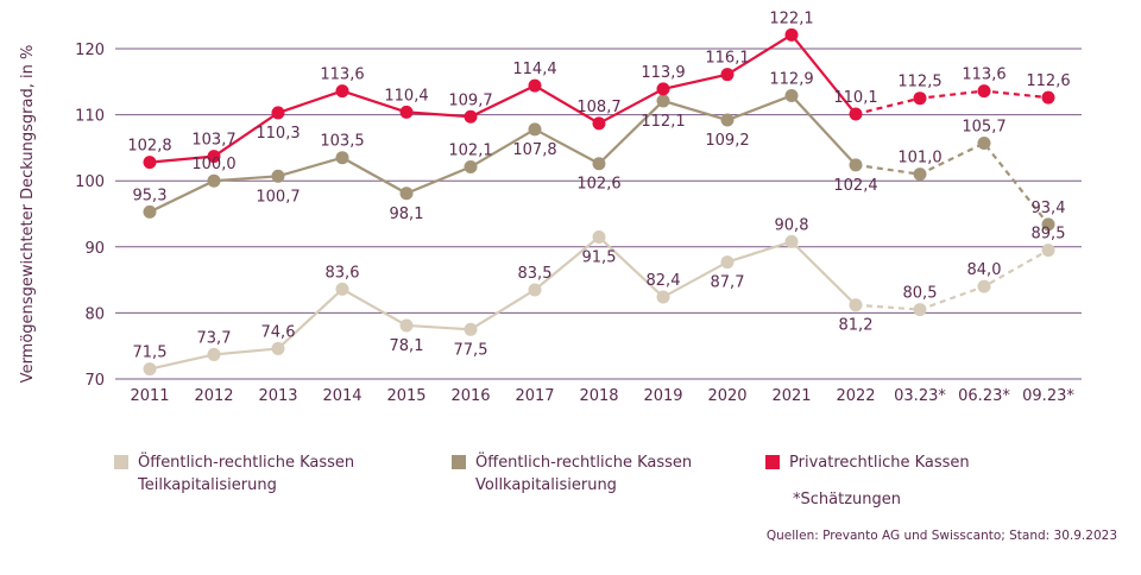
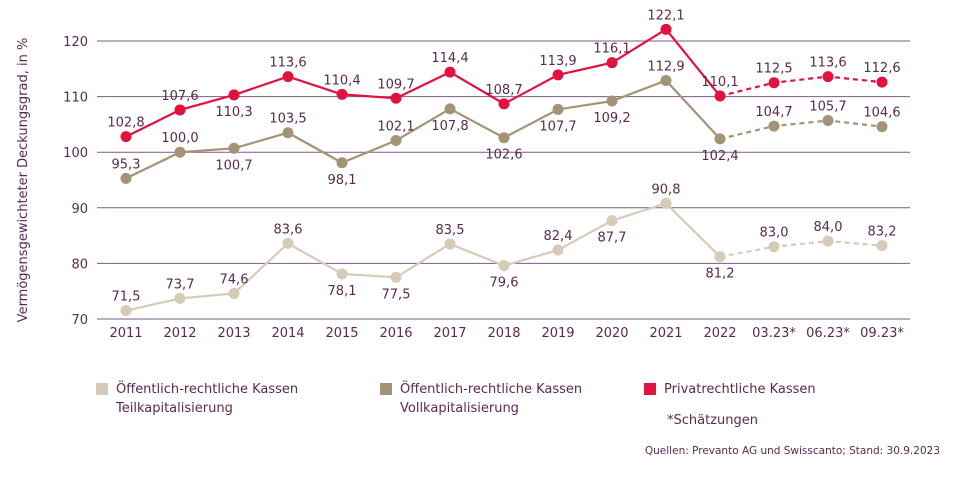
Privatrechtliche Kassen/2012: 103,7 -> 107,6
Öffentlich-rechtliche Kassen Teilkapitalisierung/2018: 91,5 -> 79,6
Öffentlich-rechtliche Kassen Vollkapitalisierung/2019: 112,1 -> 107,7
Öffentlich-rechtliche Kassen Teilkapitalisierung/03.23*: 80,5 -> 83,0
Öffentlich-rechtliche Kassen Vollkapitalisierung/03.23*: 101,0 -> 104,7
Öffentlich-rechtliche Kassen Teilkapitalisierung/09.23*: 89,5 -> 83,2
Öffentlich-rechtliche Kassen Vollkapitalisierung/09.23*: 93,4 -> 104,6
